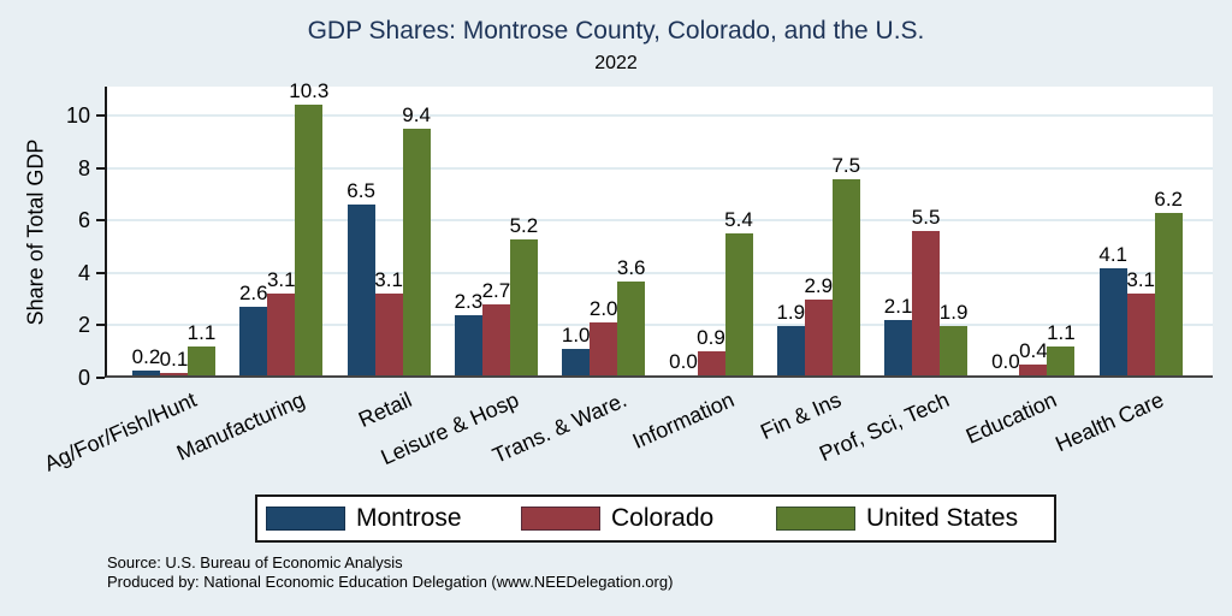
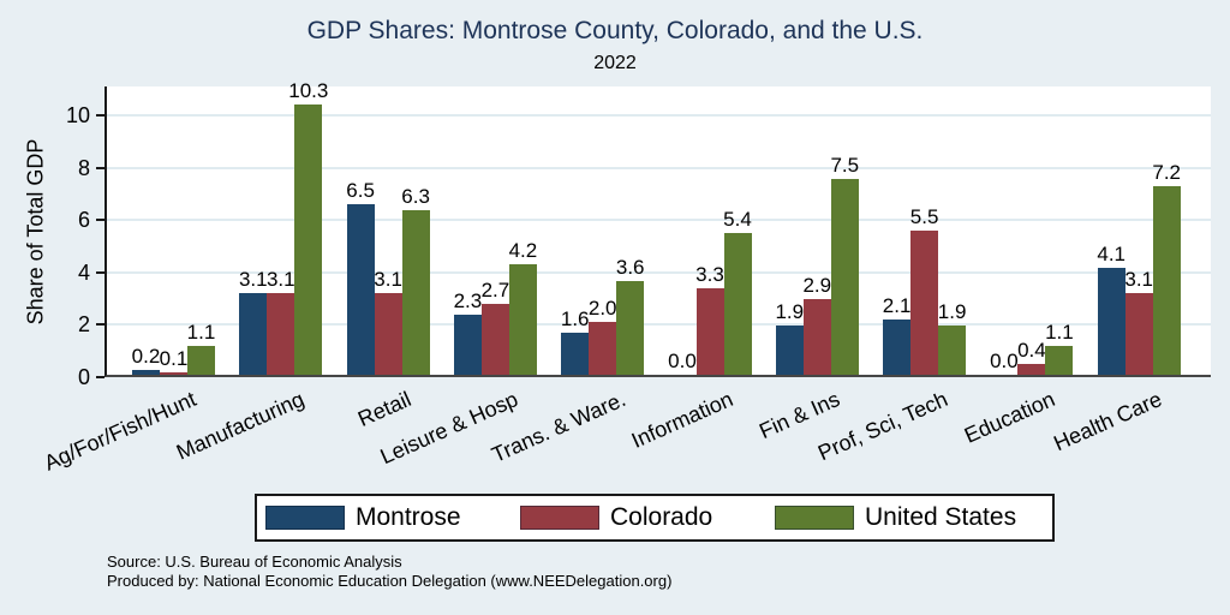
Montrose/Manufacturing: 2.6 -> 3.1
United States/Retail: 9.4 -> 6.3
United States/Leisure & Hosp: 5.2 -> 4.2
Montrose/Trans. & Ware.: 1.0 -> 1.6
Colorado/Information: 0.9 -> 3.3
United States/Health Care: 6.2 -> 7.2
